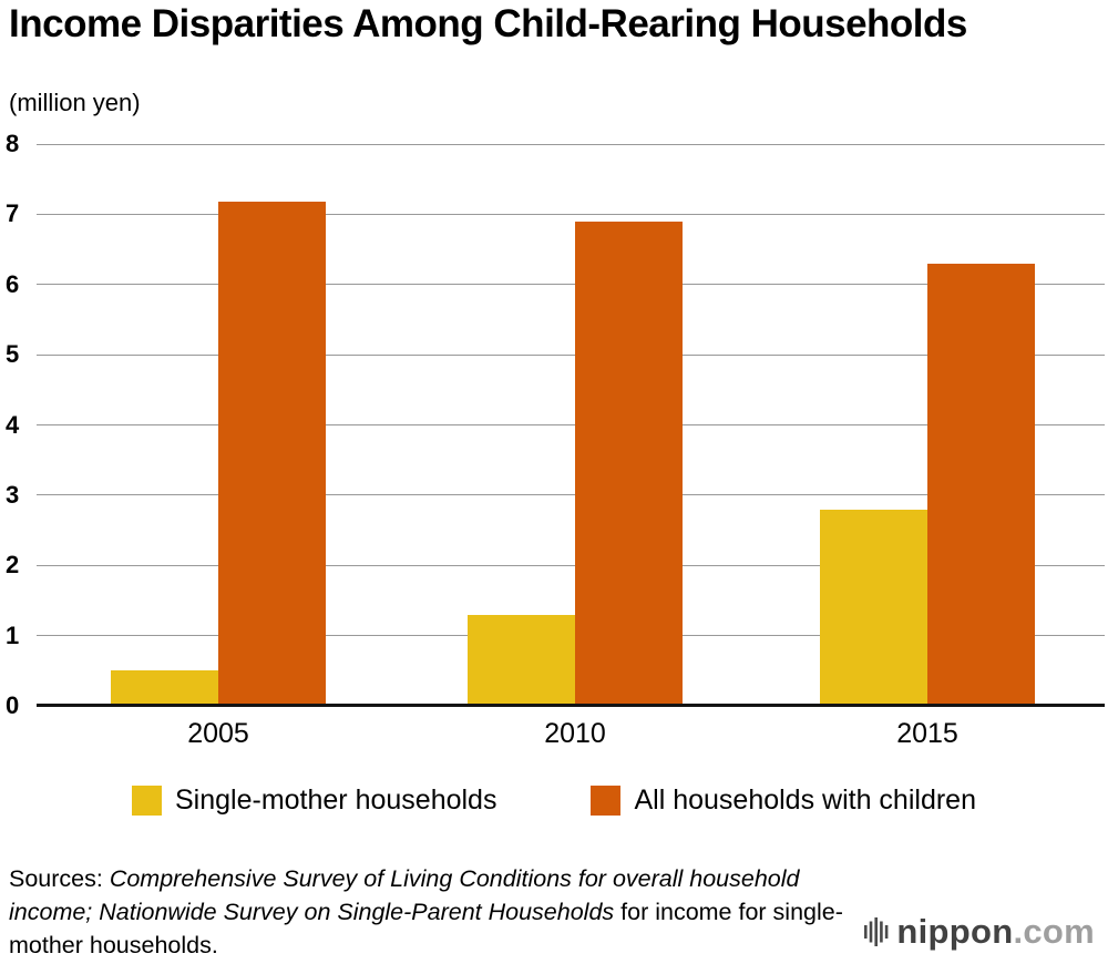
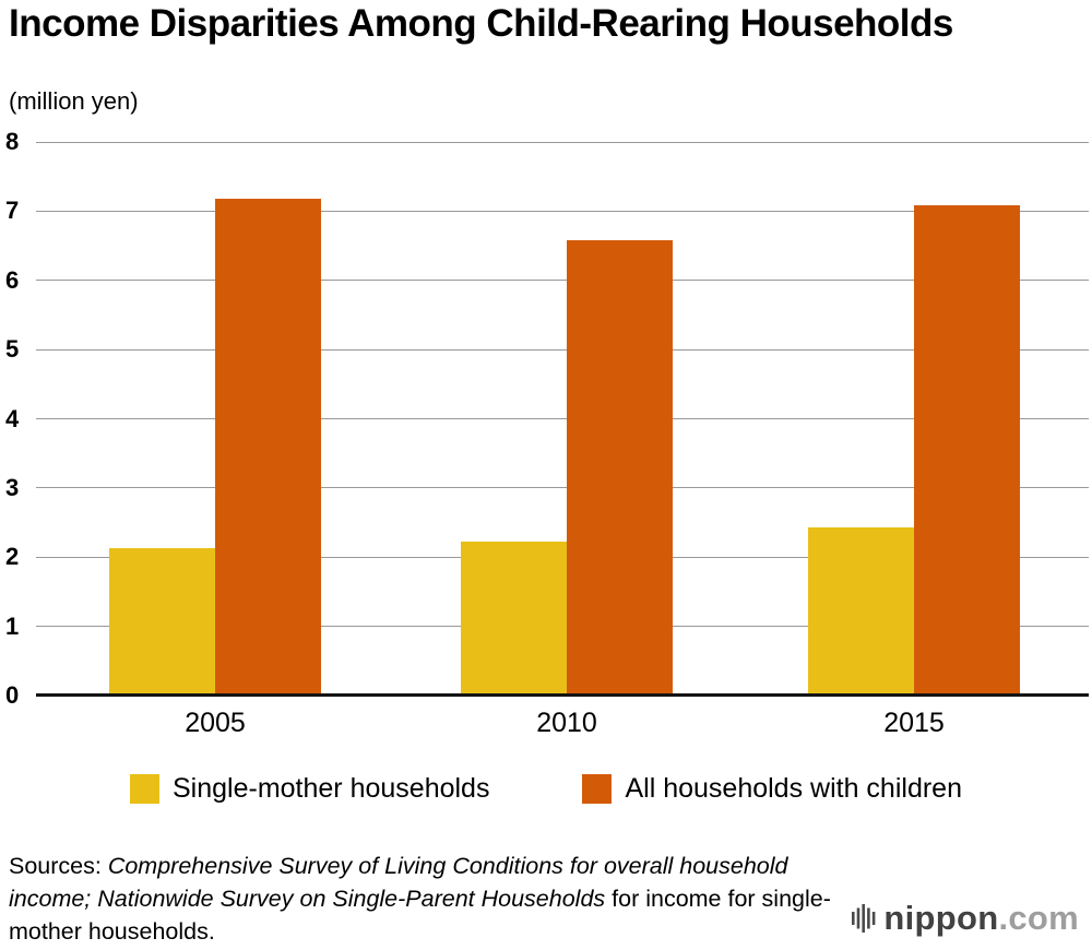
Single-mother households/2005: 0.5 -> 2.1
Single-mother households/2010: 1.3 -> 2.2
All households with children/2010: 6.9 -> 6.6
Single-mother households/2015: 2.8 -> 2.4
All households with children/2015: 6.3 -> 7.1
